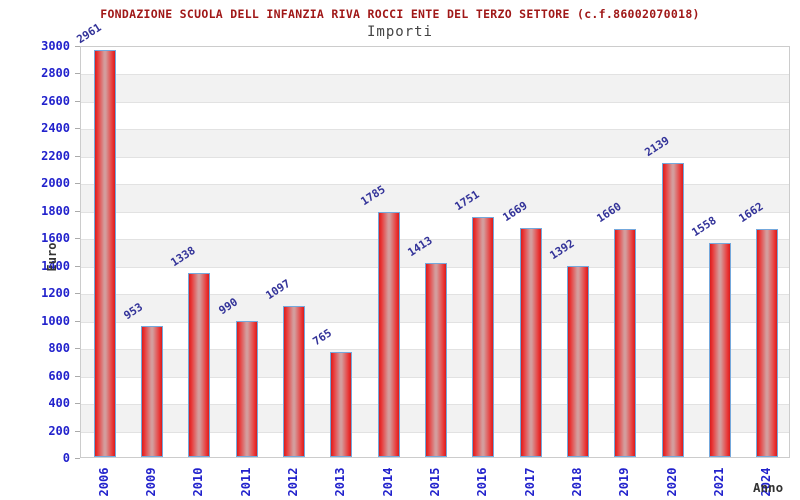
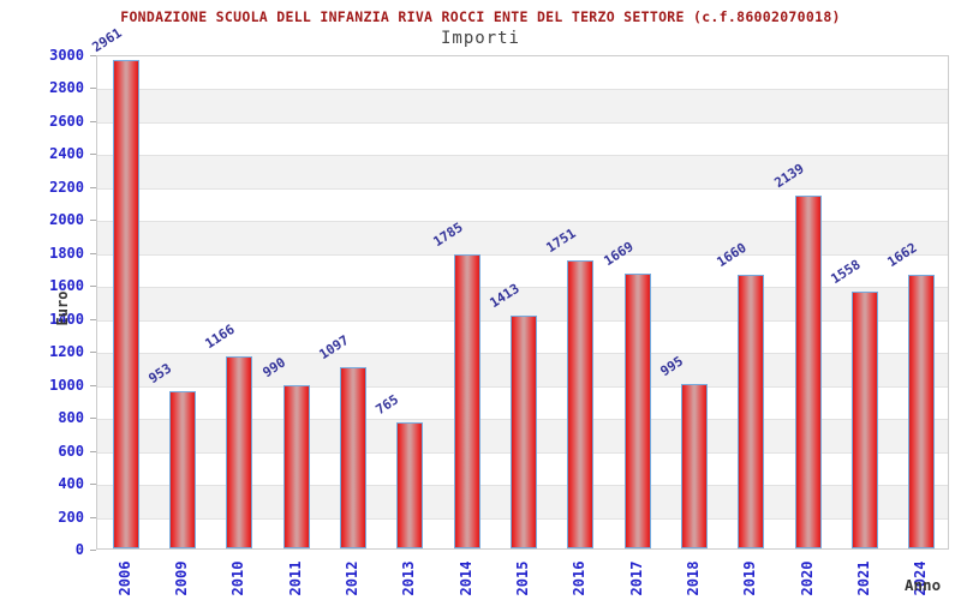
2010: 1338 -> 1166
2018: 1392 -> 995
